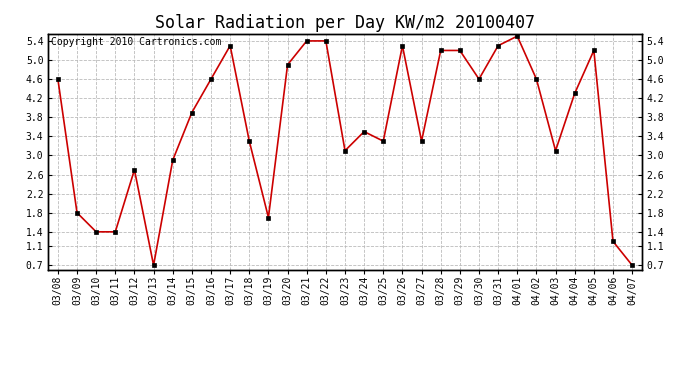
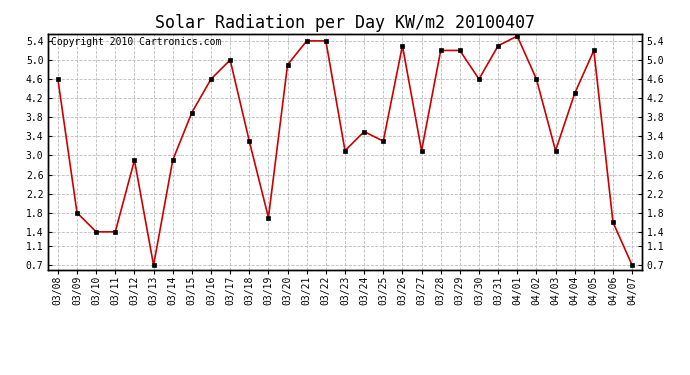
03/12: 2.7 -> 2.9
03/17: 5.3 -> 5.0
03/27: 3.3 -> 3.1
04/06: 1.2 -> 1.6
